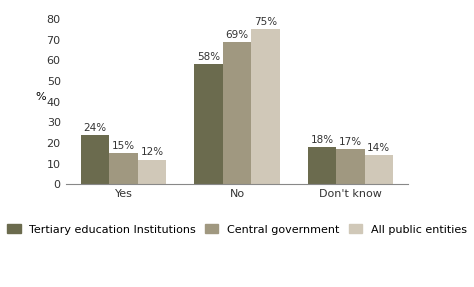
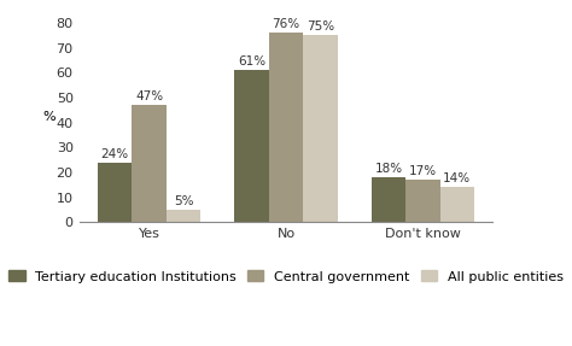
Central government/Yes: 15% -> 47%
All public entities/Yes: 12% -> 5%
Tertiary education Institutions/No: 58% -> 61%
Central government/No: 69% -> 76%
